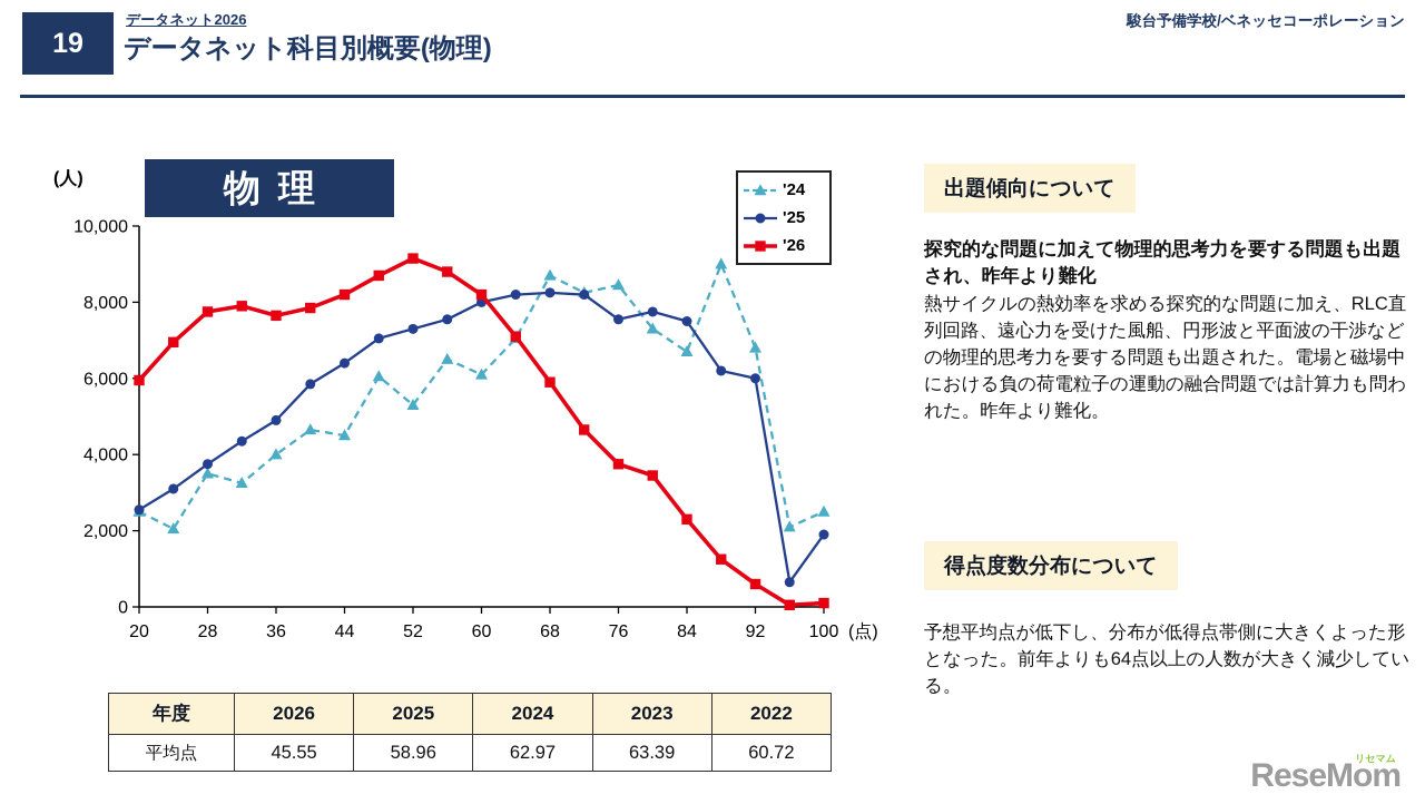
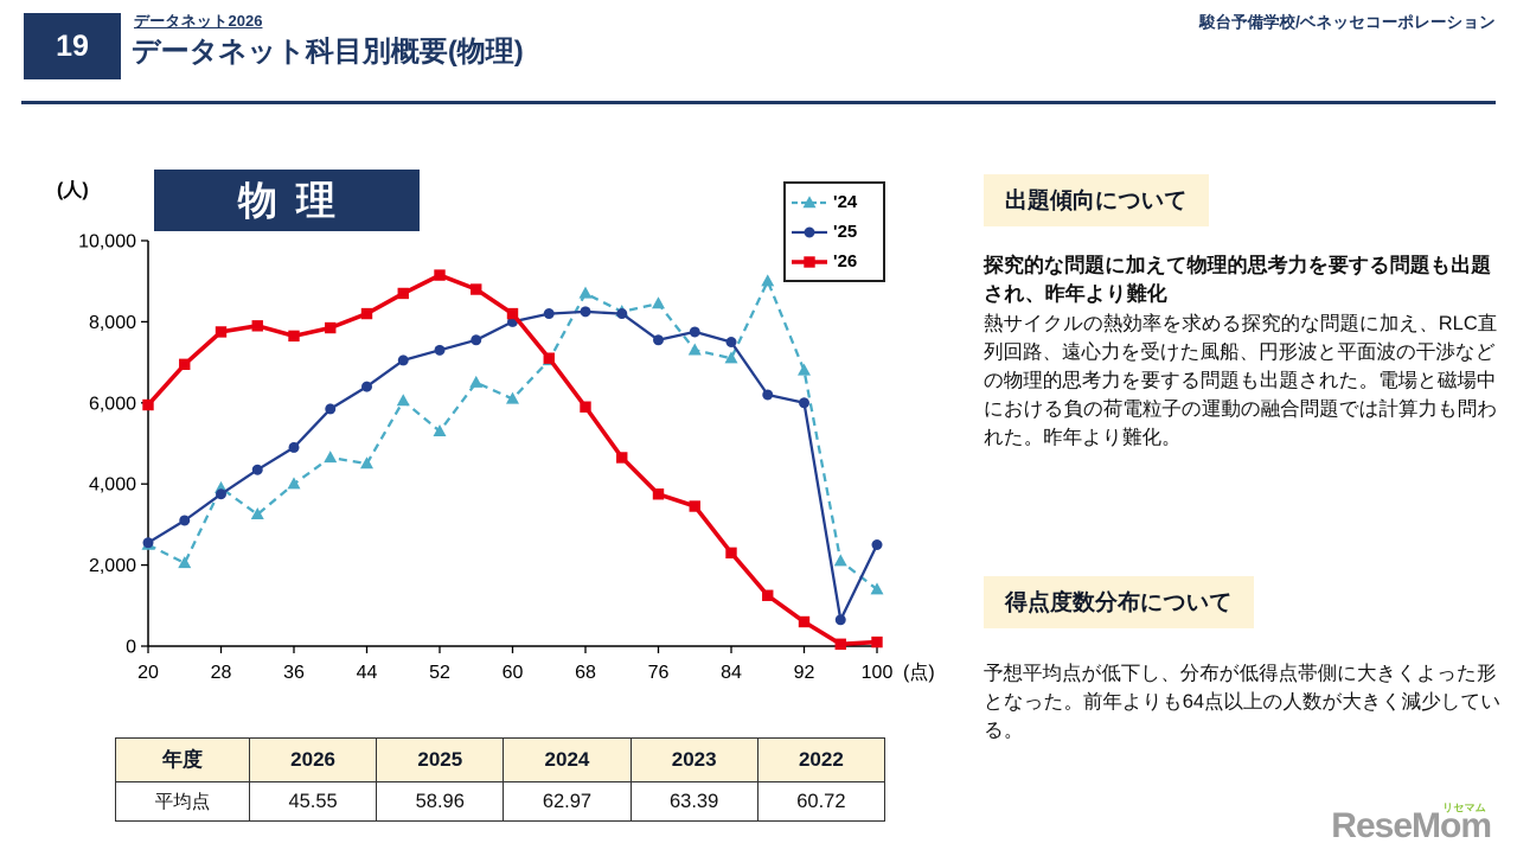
'24/28: 3500 -> 3900
'24/84: 6700 -> 7100
'24/100: 2500 -> 1400
'25/100: 1900 -> 2500
